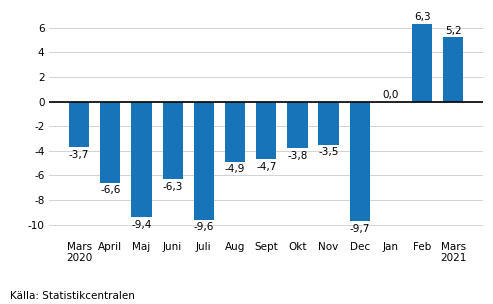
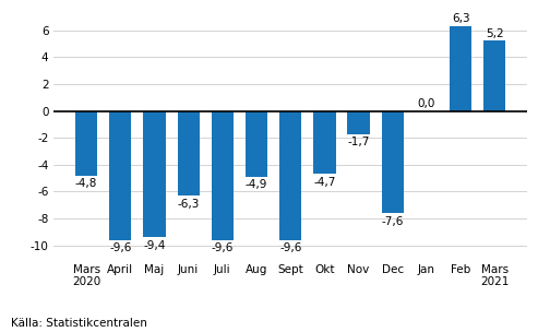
Mars 2020: -3,7 -> -4,8
April: -6,6 -> -9,6
Sept: -4,7 -> -9,6
Okt: -3,8 -> -4,7
Nov: -3,5 -> -1,7
Dec: -9,7 -> -7,6
